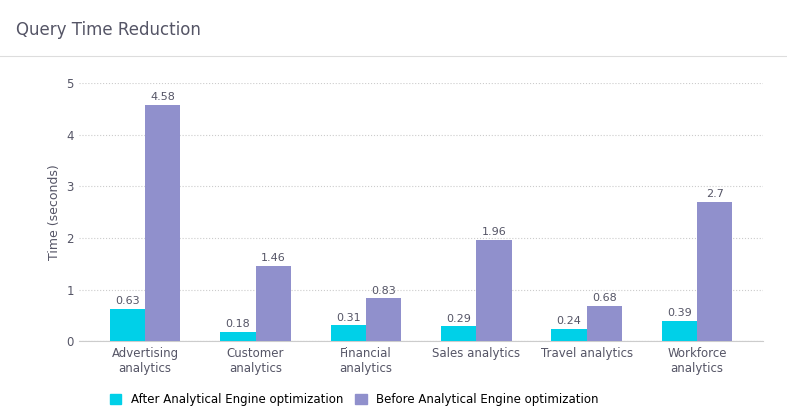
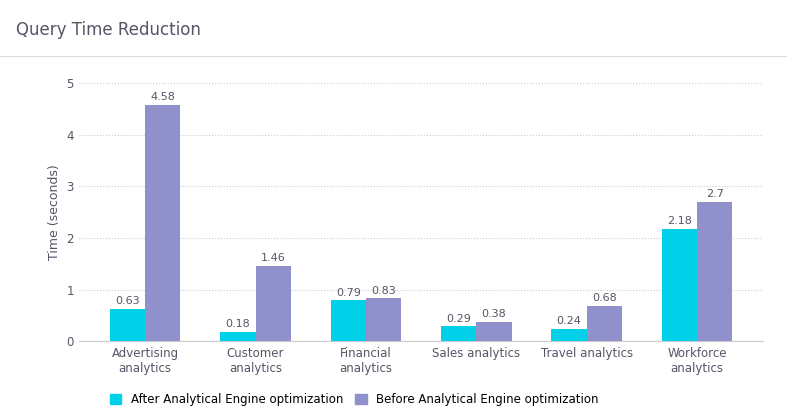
After Analytical Engine optimization/Financial analytics: 0.31 -> 0.79
Before Analytical Engine optimization/Sales analytics: 1.96 -> 0.38
After Analytical Engine optimization/Workforce analytics: 0.39 -> 2.18
